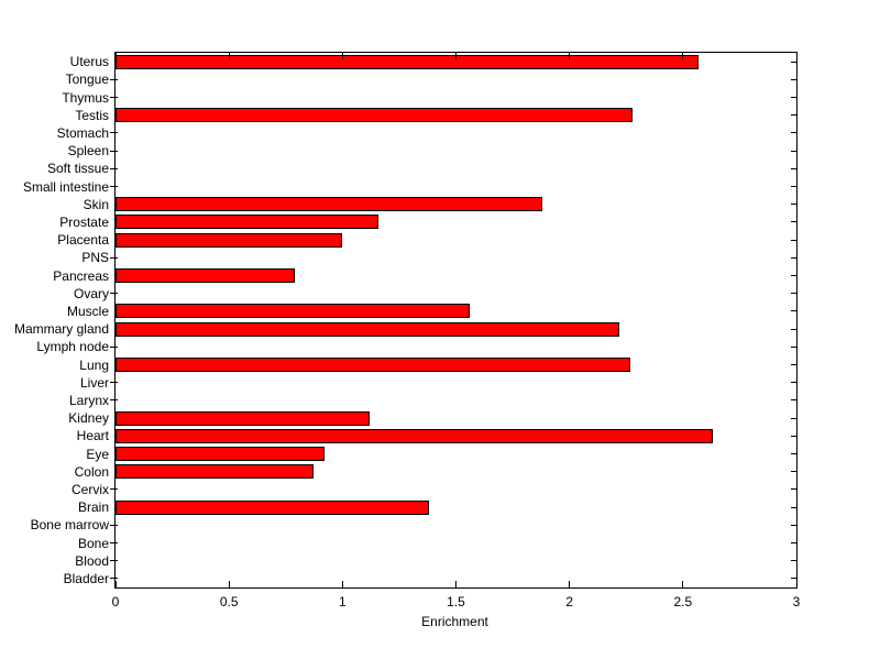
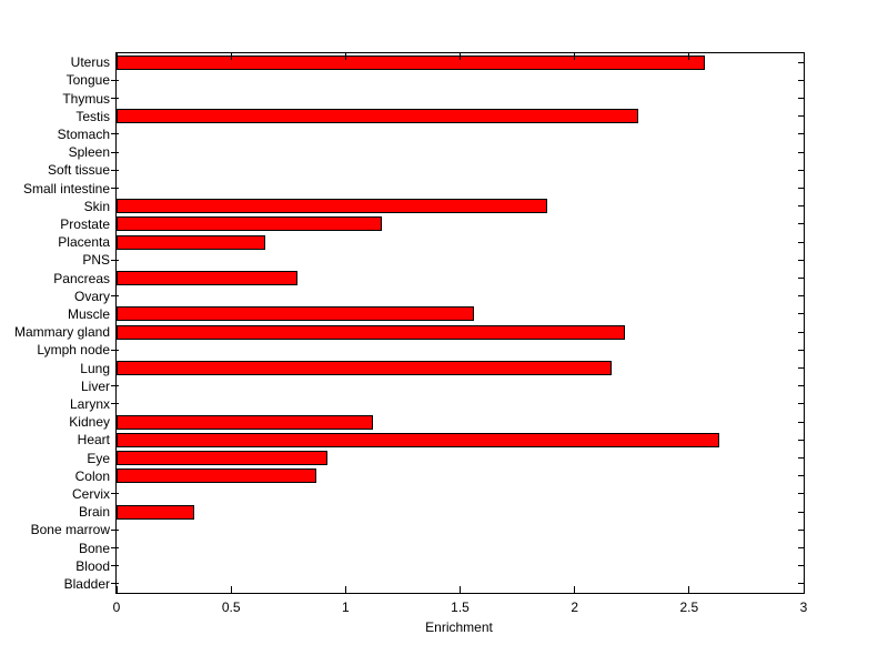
Placenta: 1.00 -> 0.65
Lung: 2.27 -> 2.16
Brain: 1.38 -> 0.34
